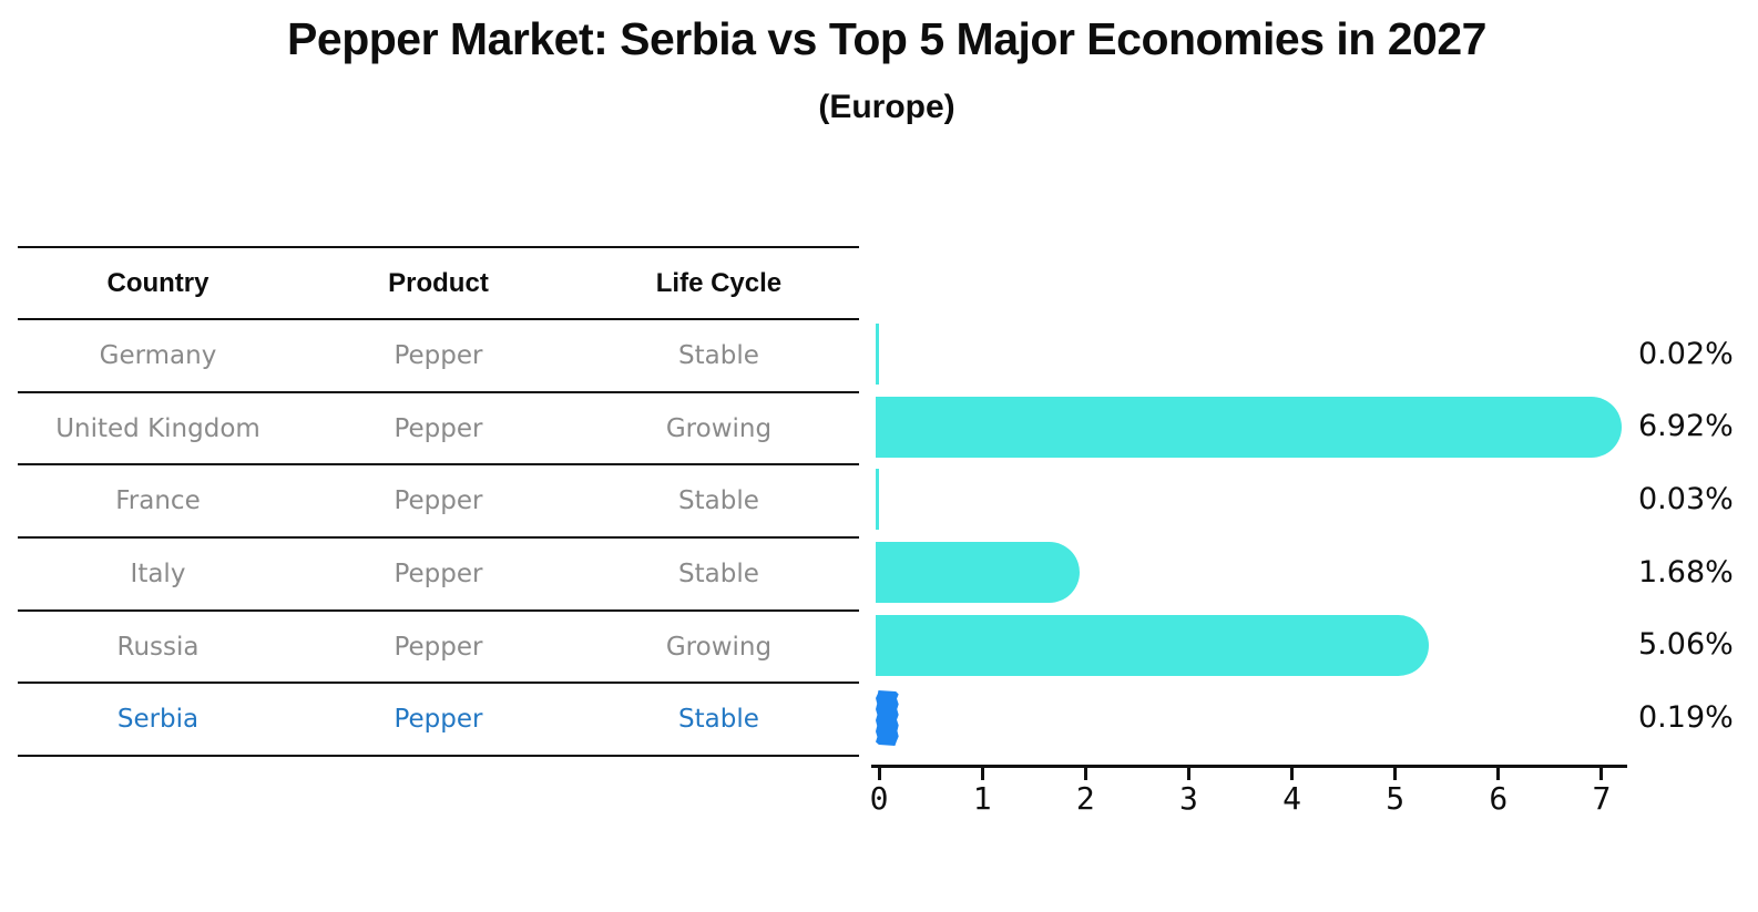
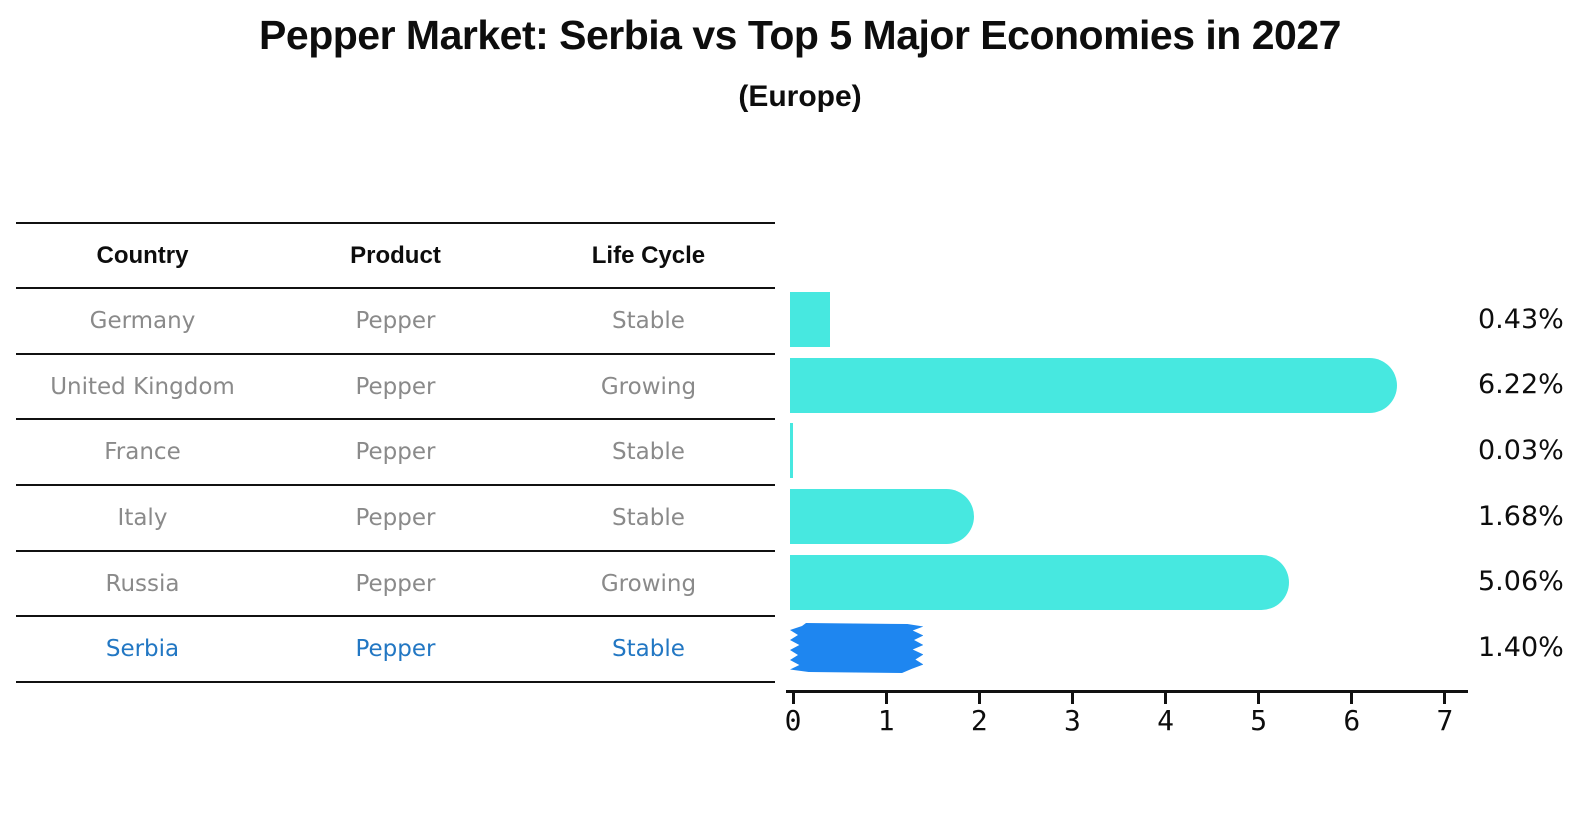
Germany: 0.02% -> 0.43%
United Kingdom: 6.92% -> 6.22%
Serbia: 0.19% -> 1.40%
